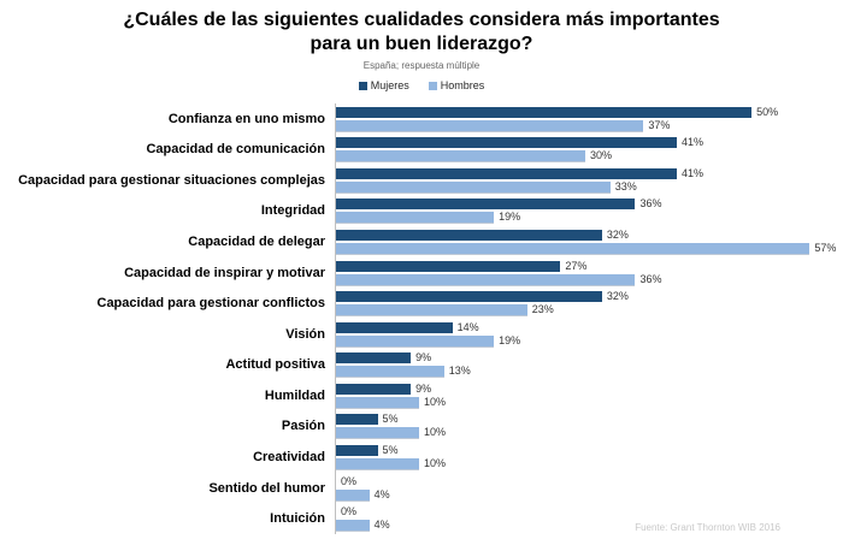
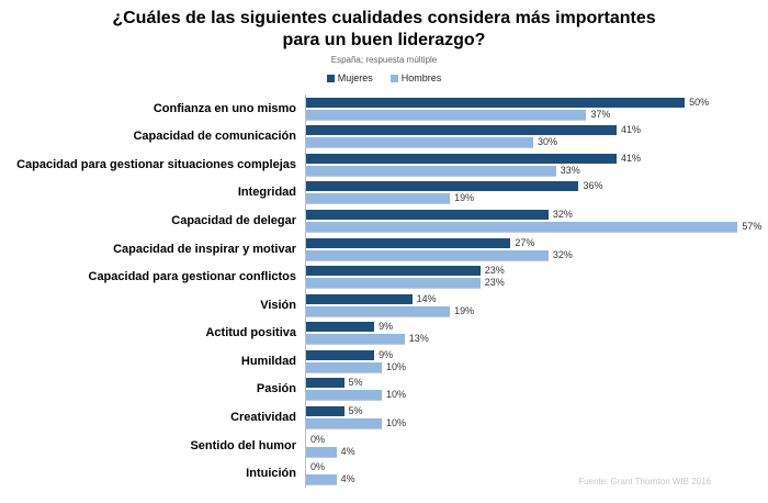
Hombres/Capacidad de inspirar y motivar: 36% -> 32%
Mujeres/Capacidad para gestionar conflictos: 32% -> 23%
